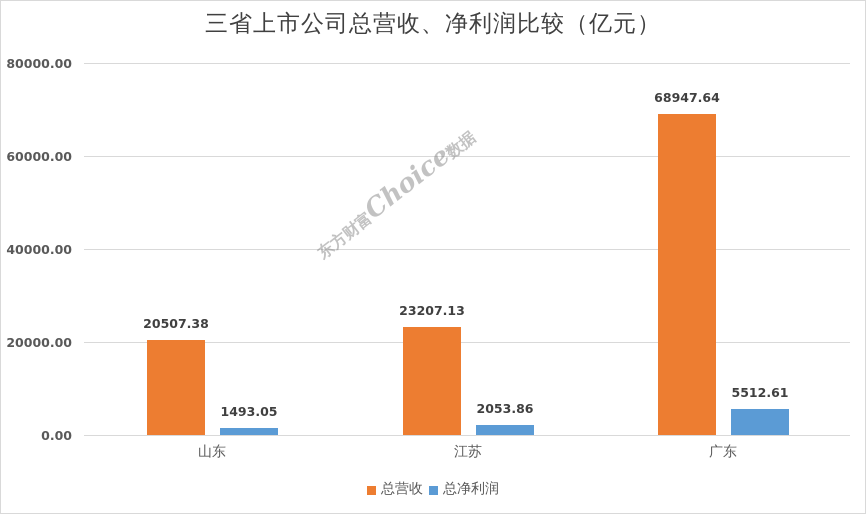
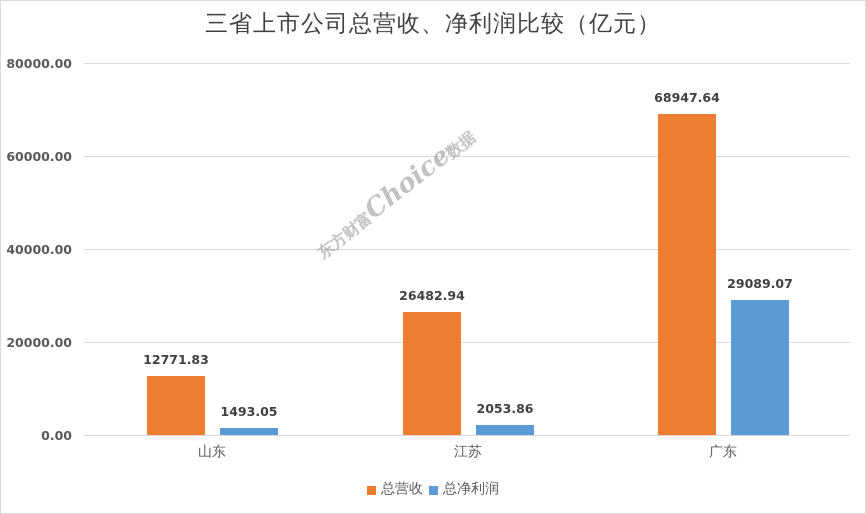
总营收/山东: 20507.38 -> 12771.83
总营收/江苏: 23207.13 -> 26482.94
总净利润/广东: 5512.61 -> 29089.07
